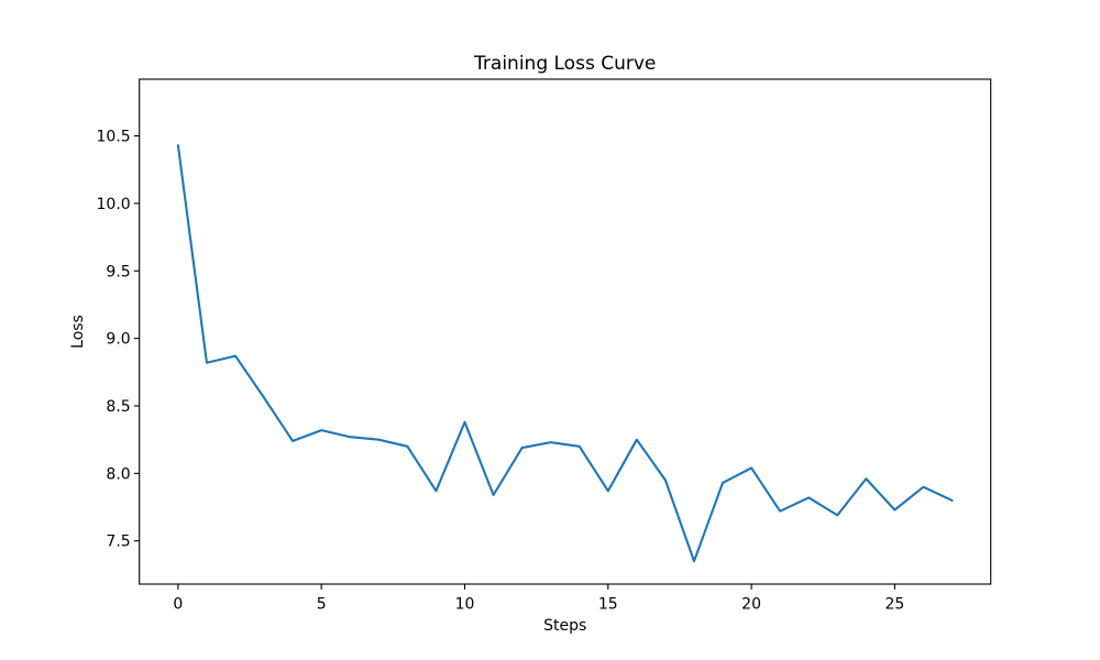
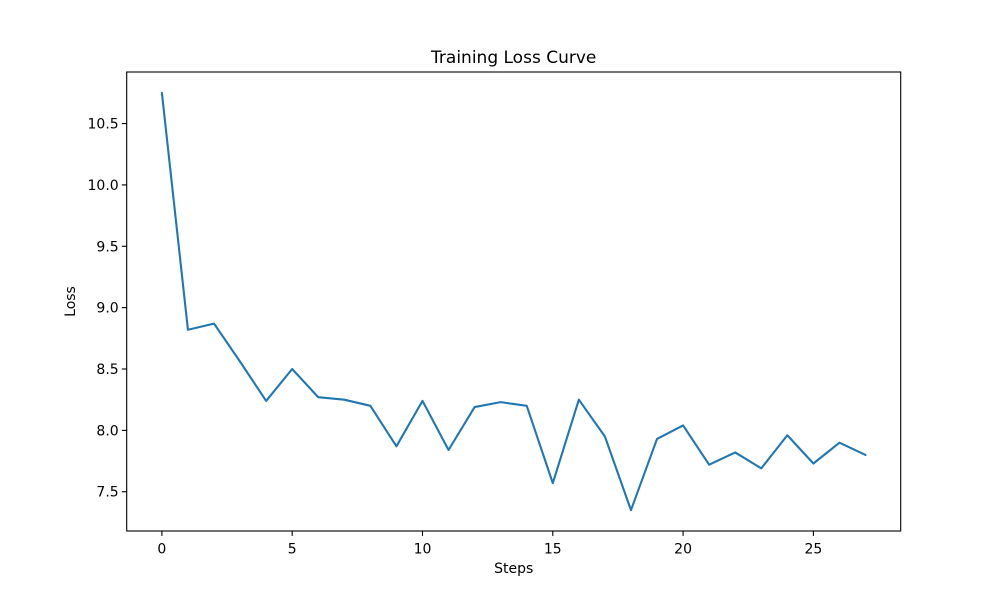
0: 10.43 -> 10.75
5: 8.32 -> 8.50
10: 8.38 -> 8.24
15: 7.87 -> 7.57
